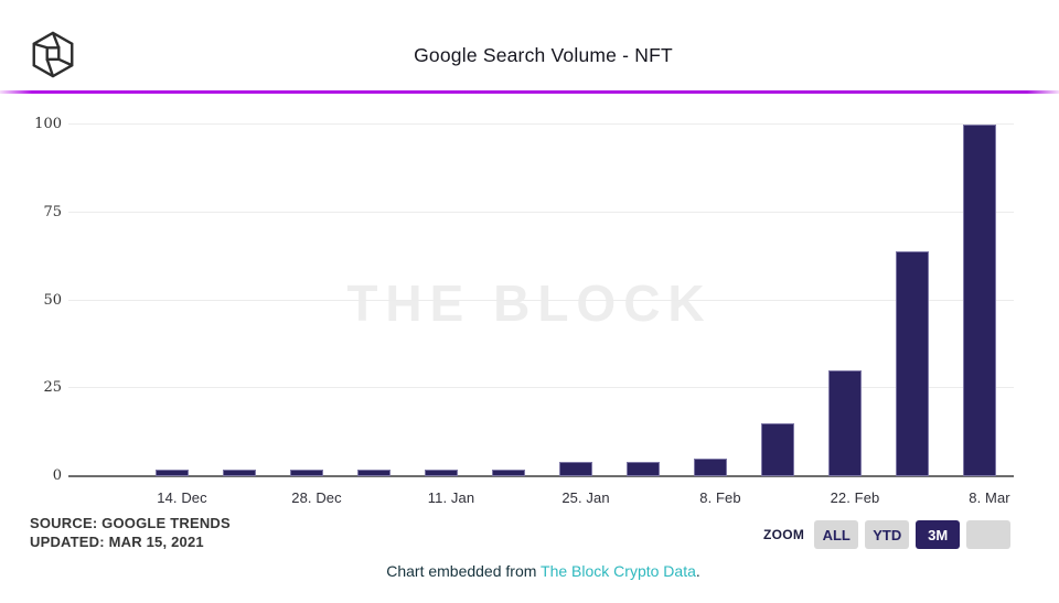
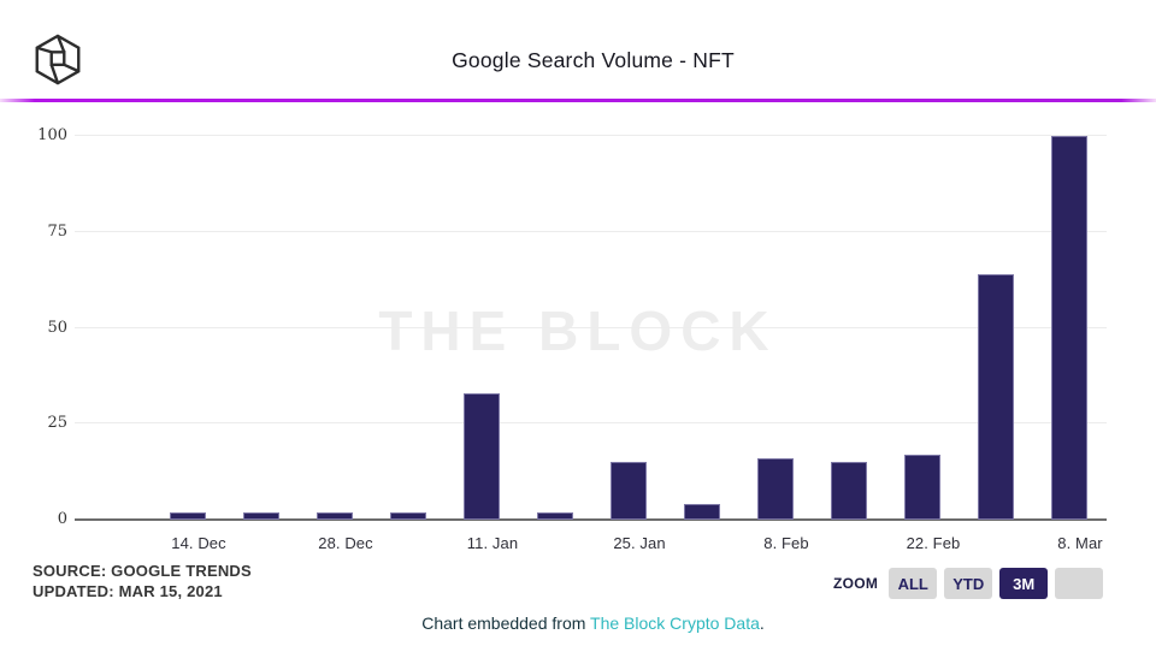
11. Jan: 2 -> 33
25. Jan: 4 -> 15
8. Feb: 5 -> 16
22. Feb: 30 -> 17
